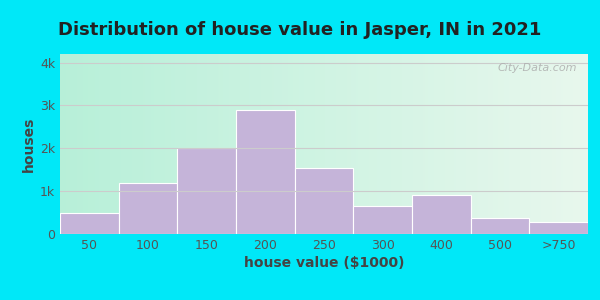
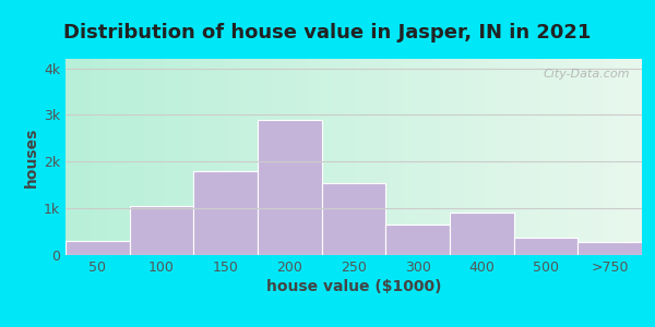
50: 0.50k -> 0.30k
100: 1.20k -> 1.05k
150: 2.00k -> 1.80k
